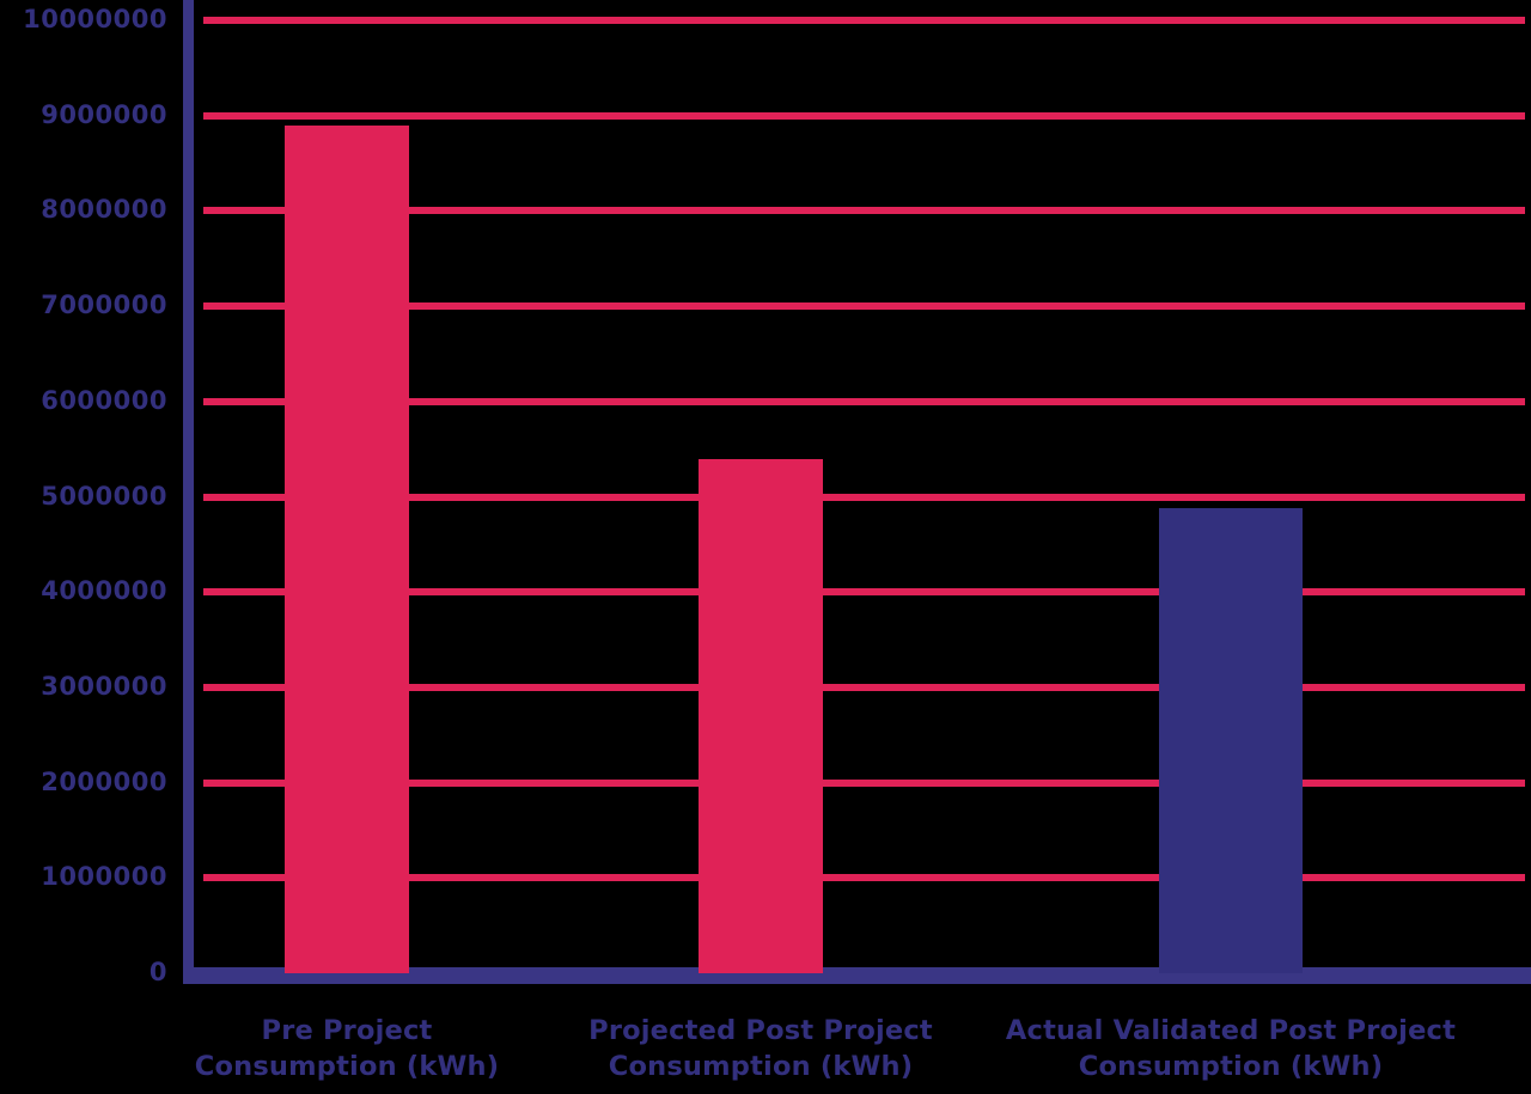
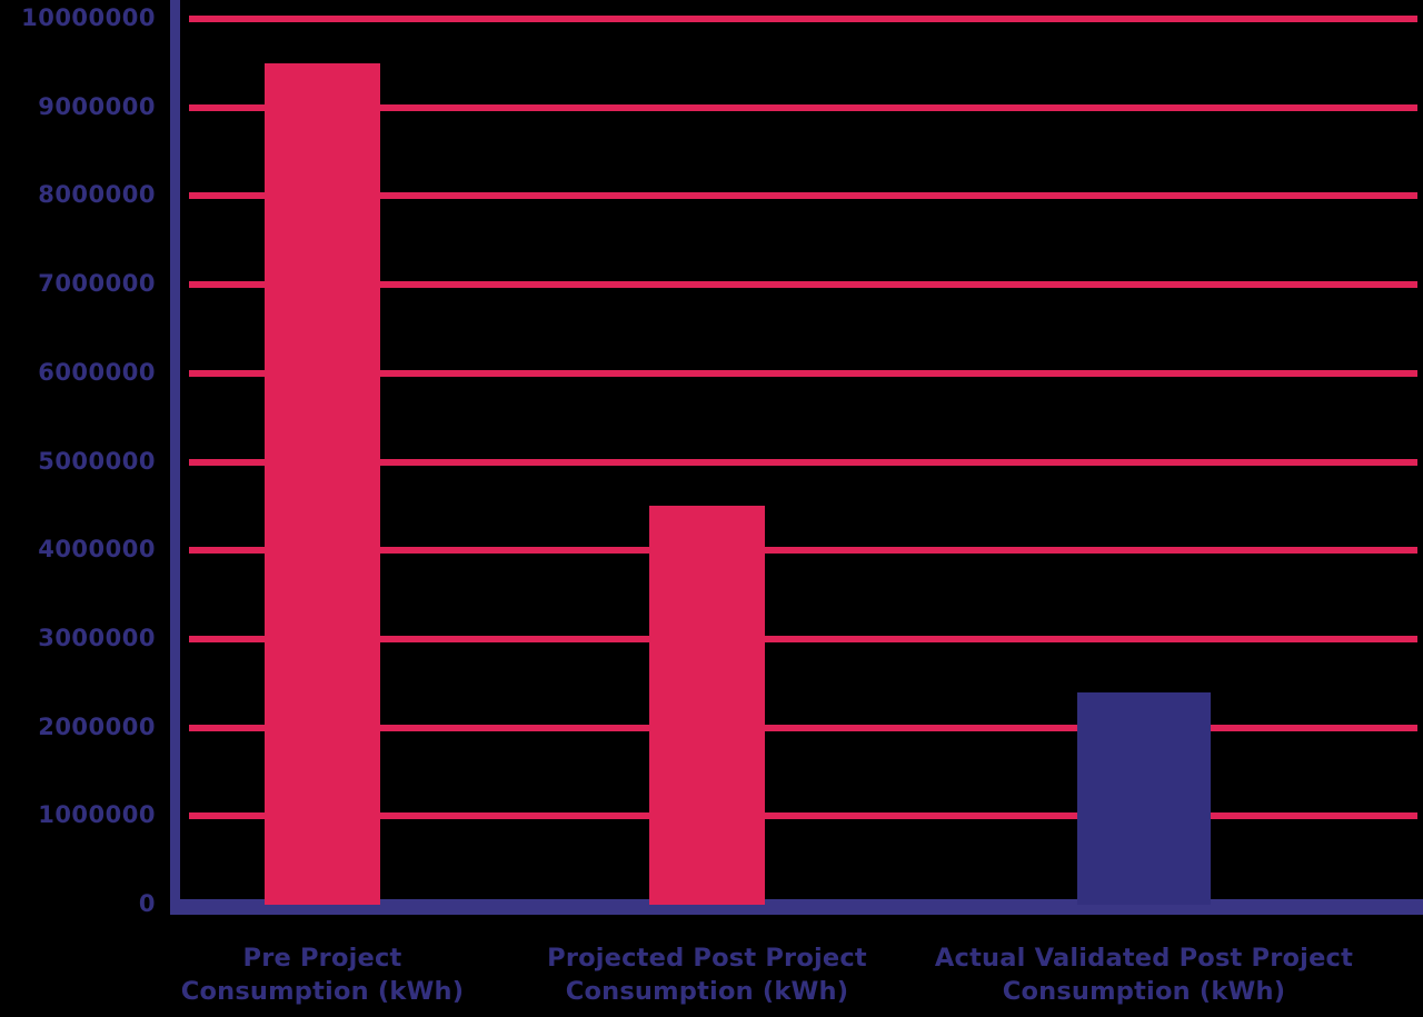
Pre Project Consumption (kWh): 8900000 -> 9500000
Projected Post Project Consumption (kWh): 5400000 -> 4500000
Actual Validated Post Project Consumption (kWh): 4900000 -> 2400000
